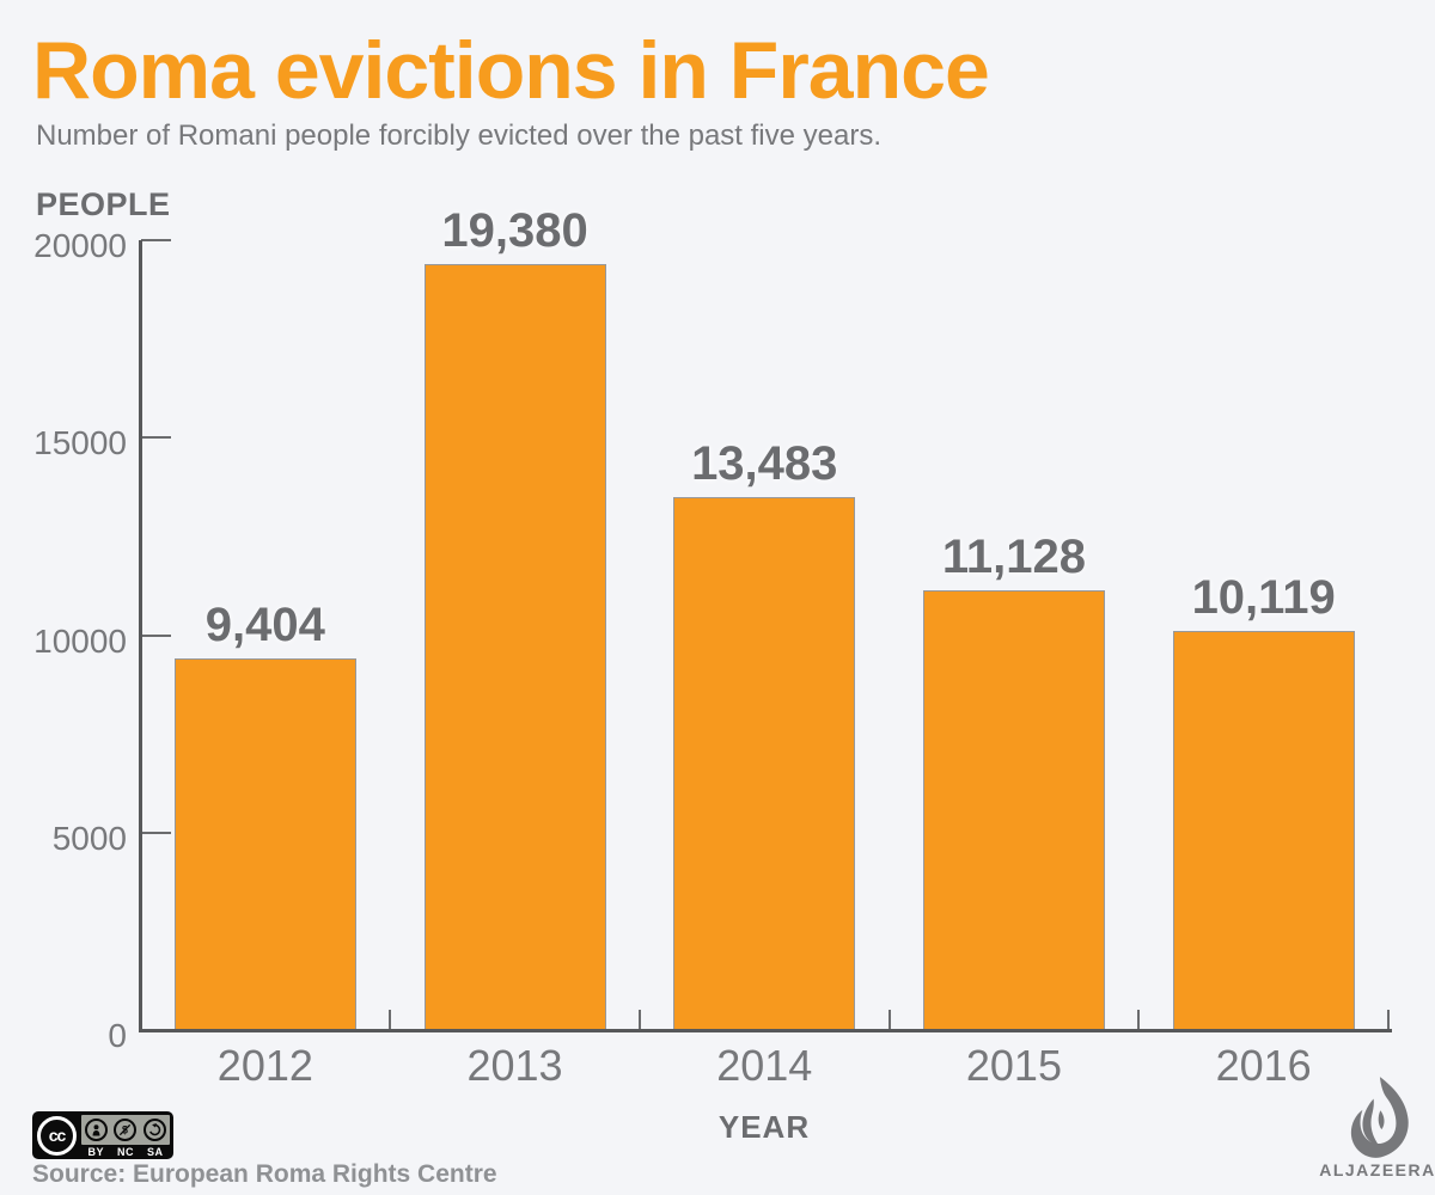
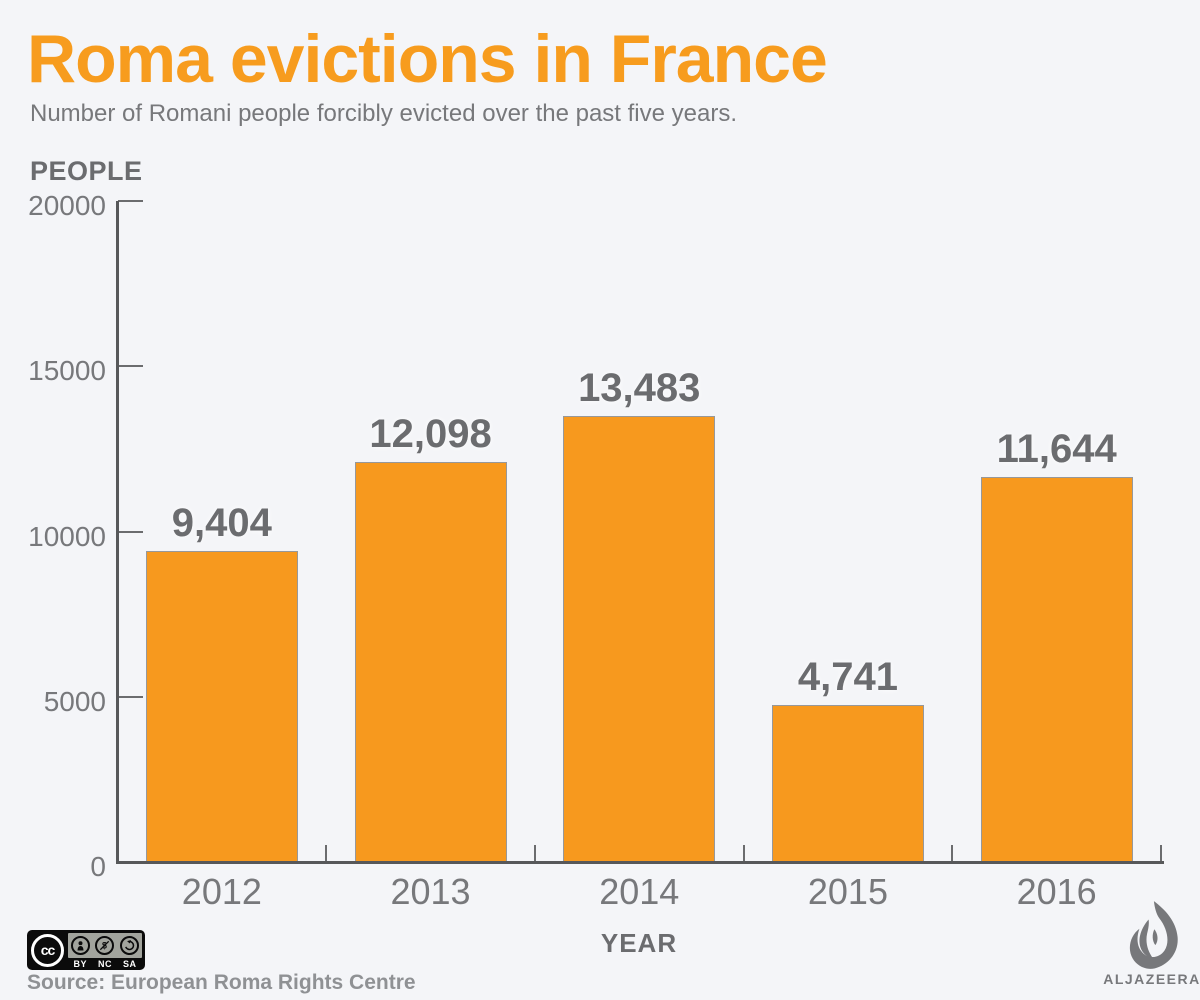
2013: 19,380 -> 12,098
2015: 11,128 -> 4,741
2016: 10,119 -> 11,644
